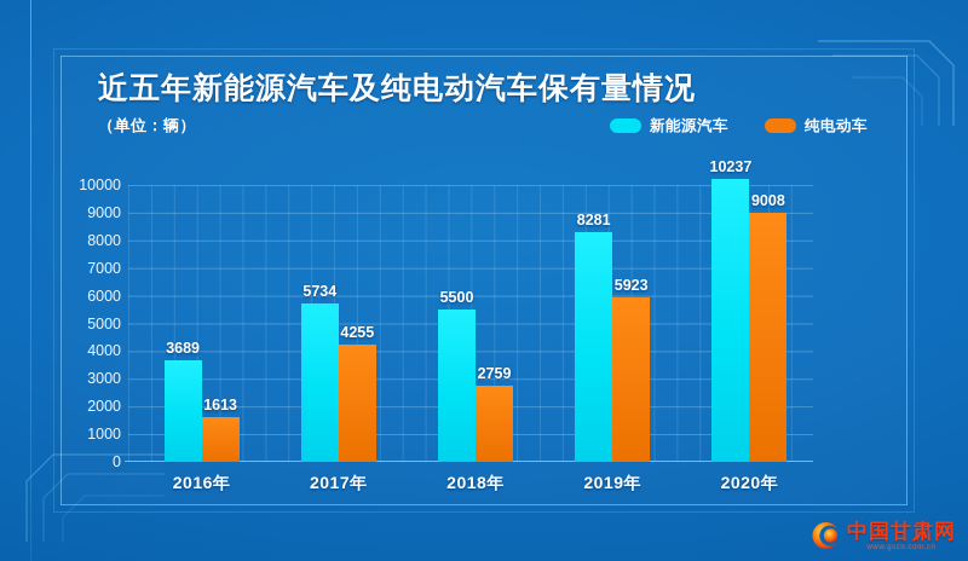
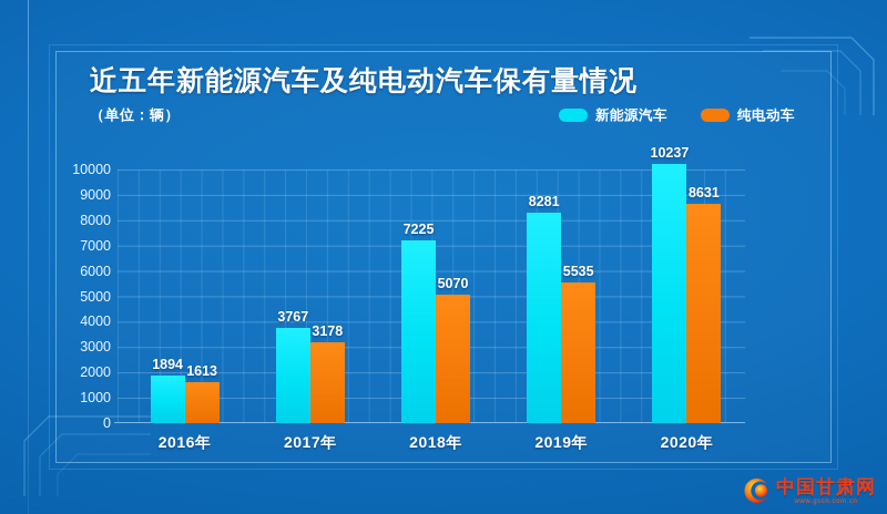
新能源汽车/2016年: 3689 -> 1894
新能源汽车/2017年: 5734 -> 3767
纯电动车/2017年: 4255 -> 3178
新能源汽车/2018年: 5500 -> 7225
纯电动车/2018年: 2759 -> 5070
纯电动车/2019年: 5923 -> 5535
纯电动车/2020年: 9008 -> 8631
